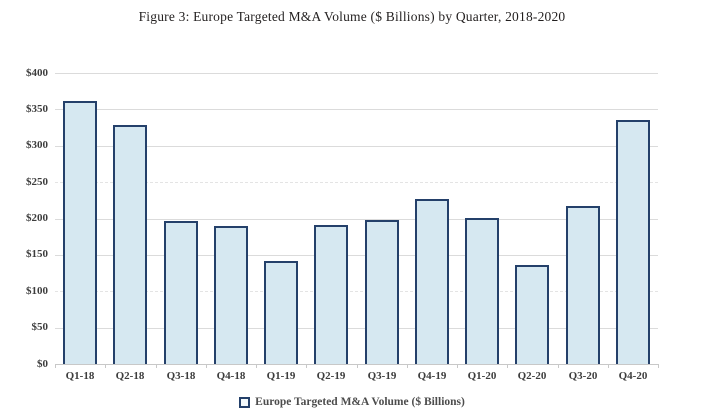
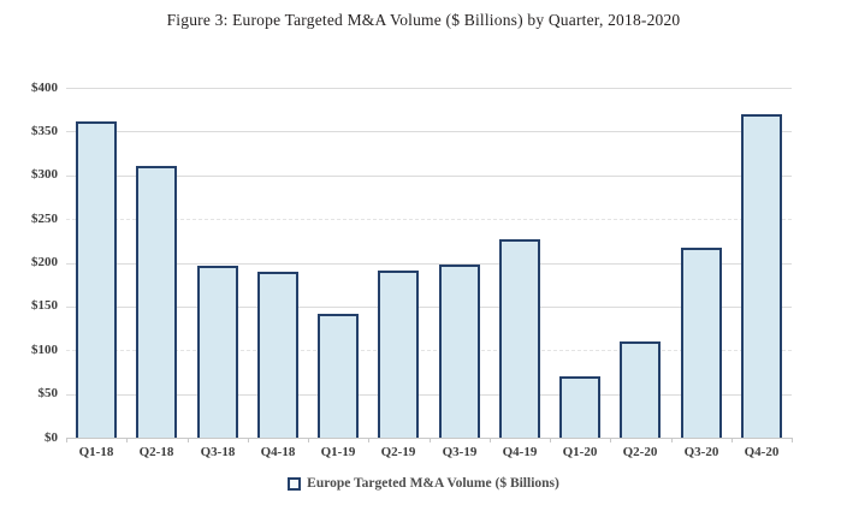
Q2-18: $330 -> $310
Q1-20: $200 -> $70
Q2-20: $140 -> $110
Q4-20: $340 -> $370
